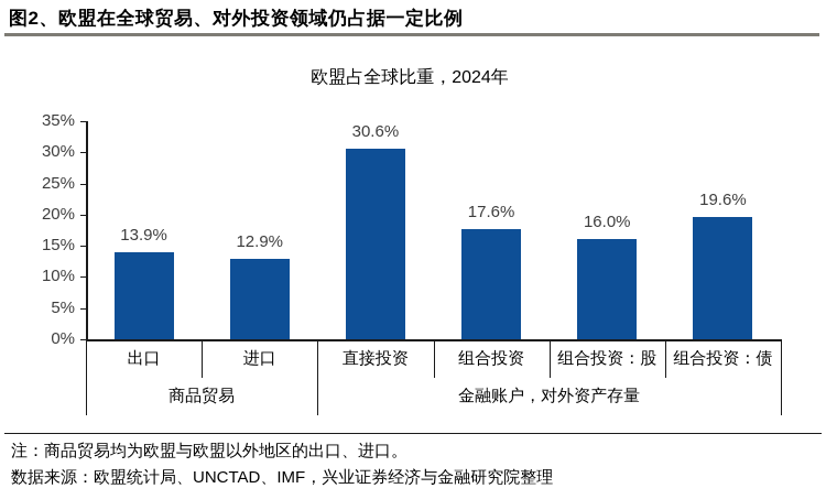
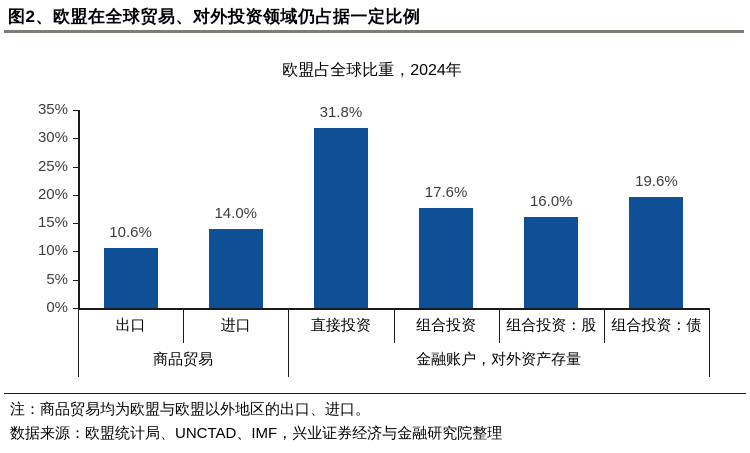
出口: 13.9% -> 10.6%
进口: 12.9% -> 14.0%
直接投资: 30.6% -> 31.8%
